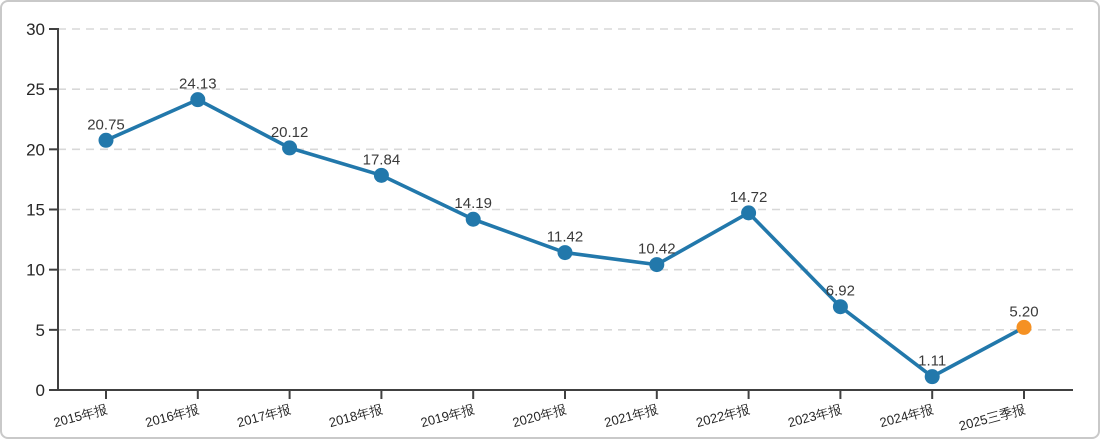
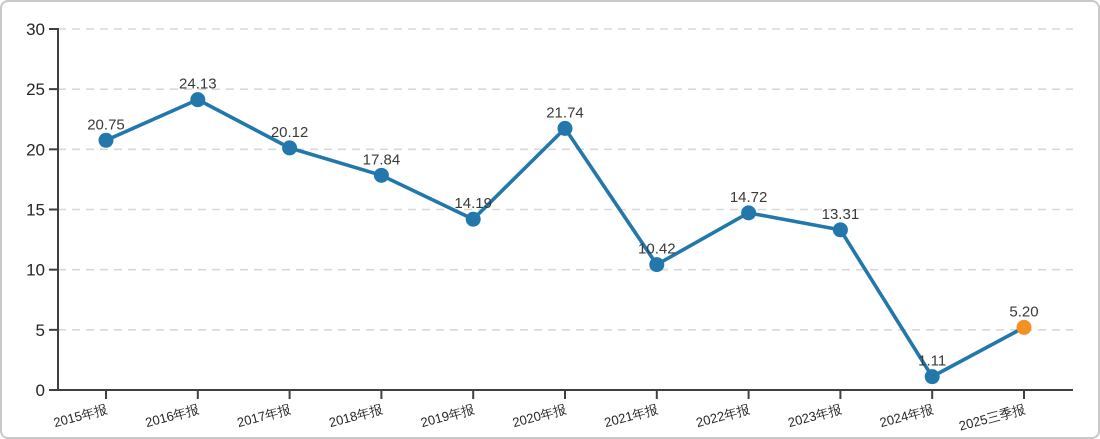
2020年报: 11.42 -> 21.74
2023年报: 6.92 -> 13.31
